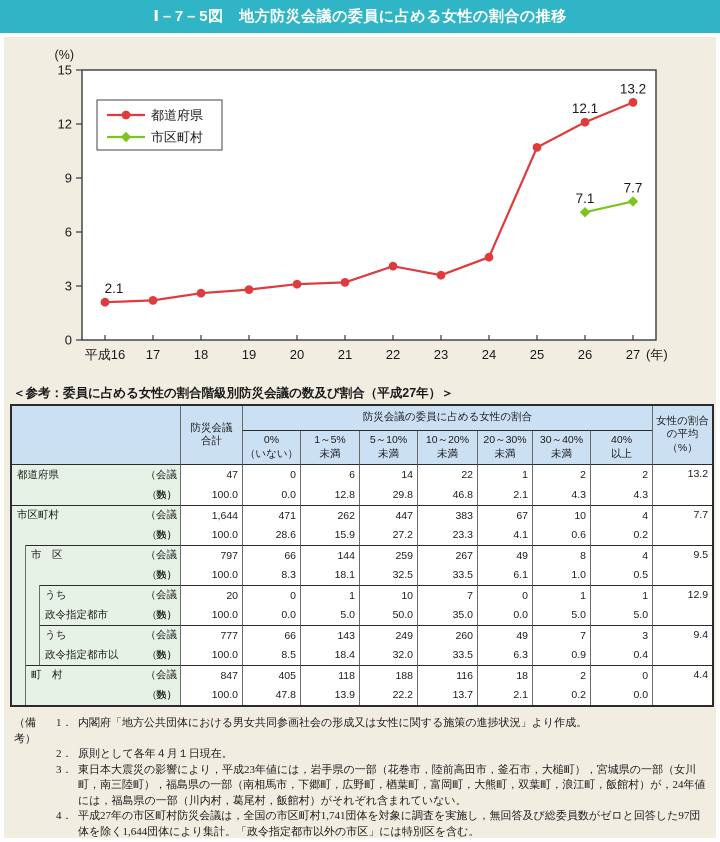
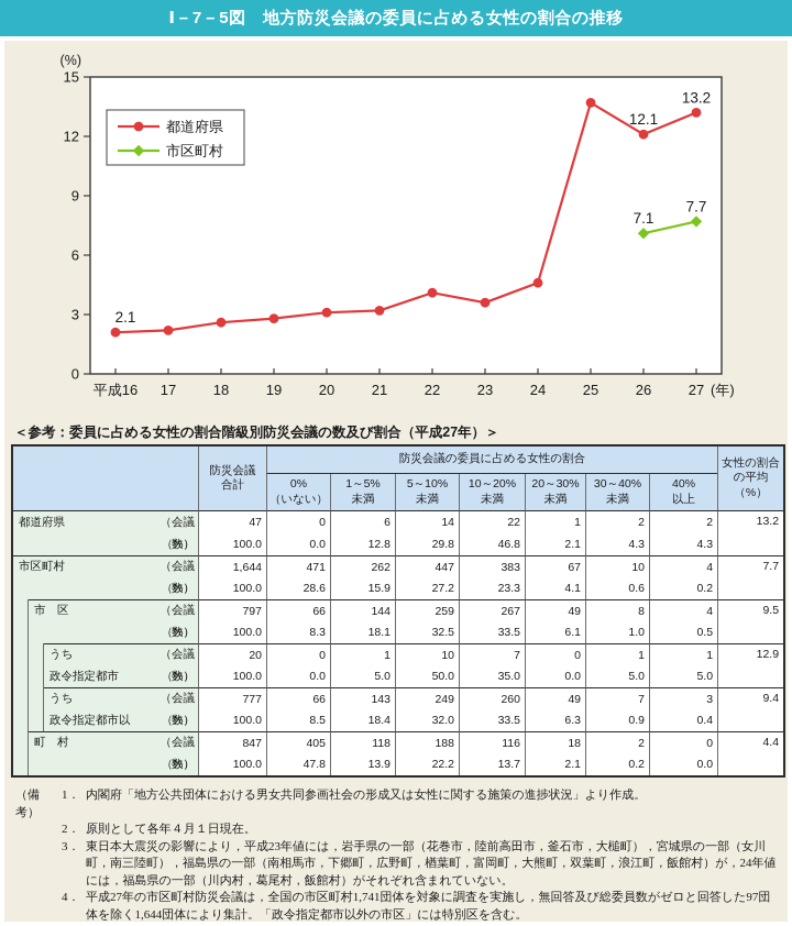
都道府県/25: 10.7 -> 13.7
